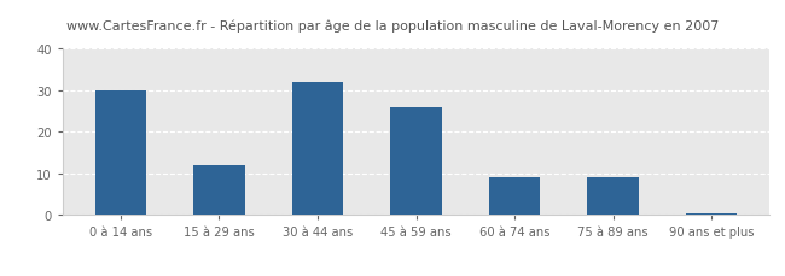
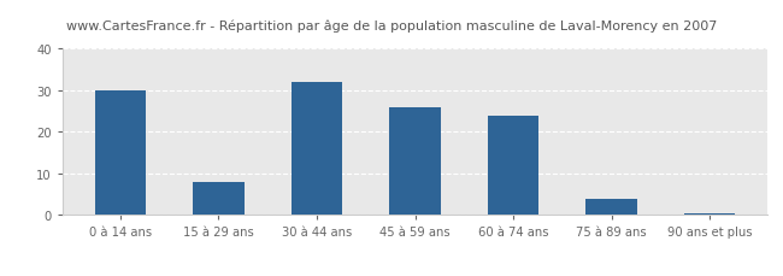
15 à 29 ans: 12.0 -> 8.0
60 à 74 ans: 9.0 -> 24.0
75 à 89 ans: 9.0 -> 4.0
